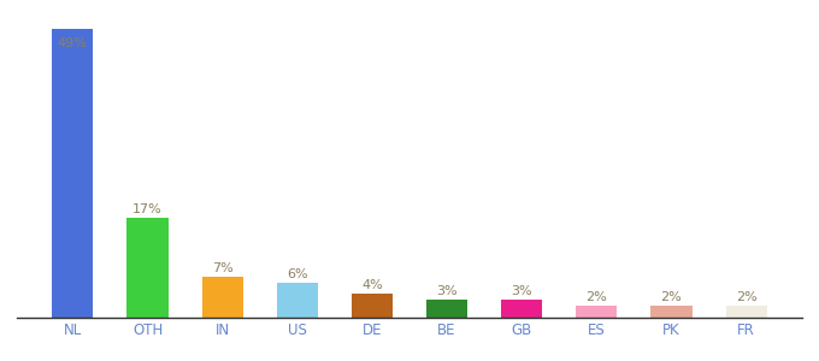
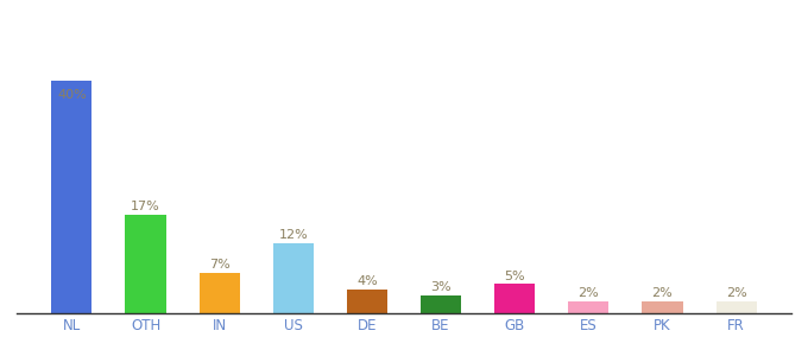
NL: 49% -> 40%
US: 6% -> 12%
GB: 3% -> 5%
